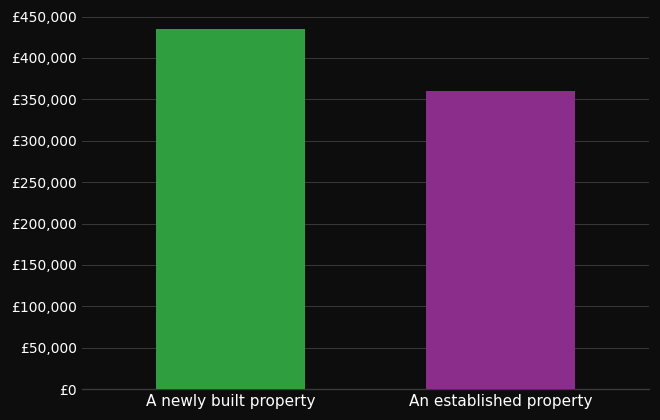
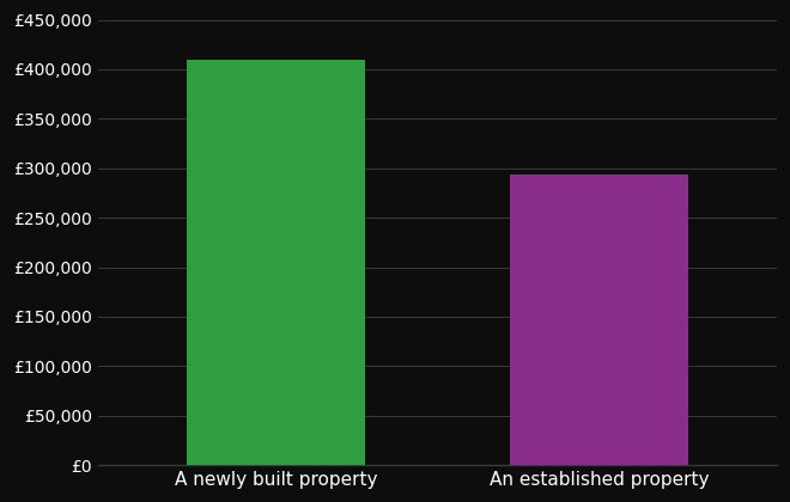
A newly built property: £435,000 -> £410,000
An established property: £360,000 -> £294,000
